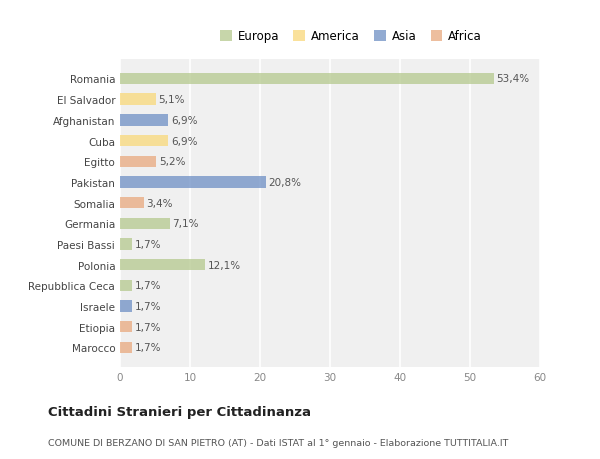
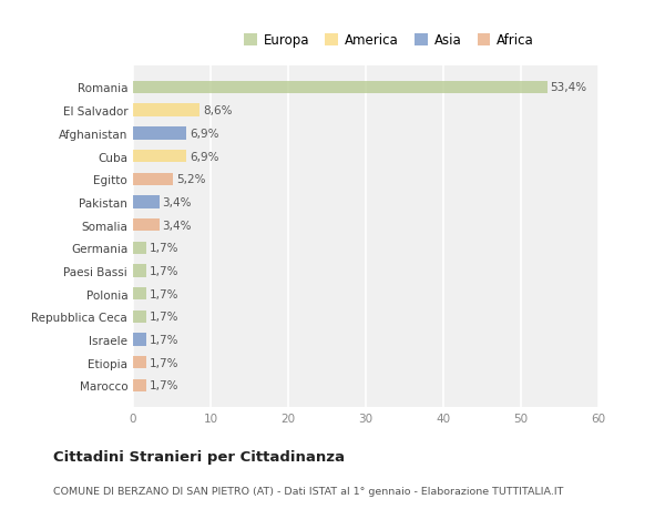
El Salvador: 5,1% -> 8,6%
Pakistan: 20,8% -> 3,4%
Germania: 7,1% -> 1,7%
Polonia: 12,1% -> 1,7%
